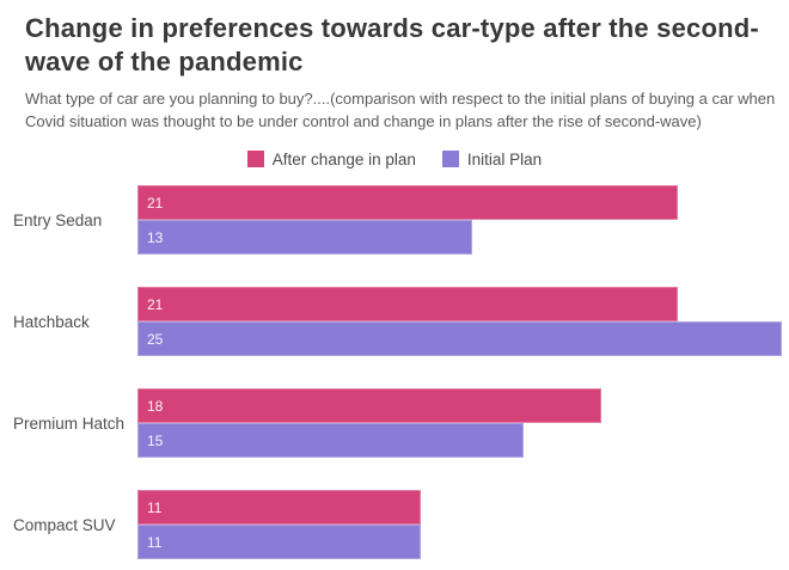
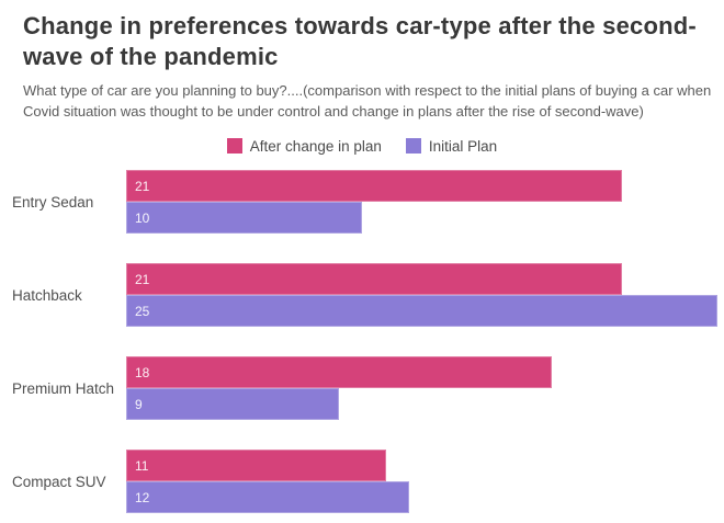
Initial Plan/Entry Sedan: 13 -> 10
Initial Plan/Premium Hatch: 15 -> 9
Initial Plan/Compact SUV: 11 -> 12
